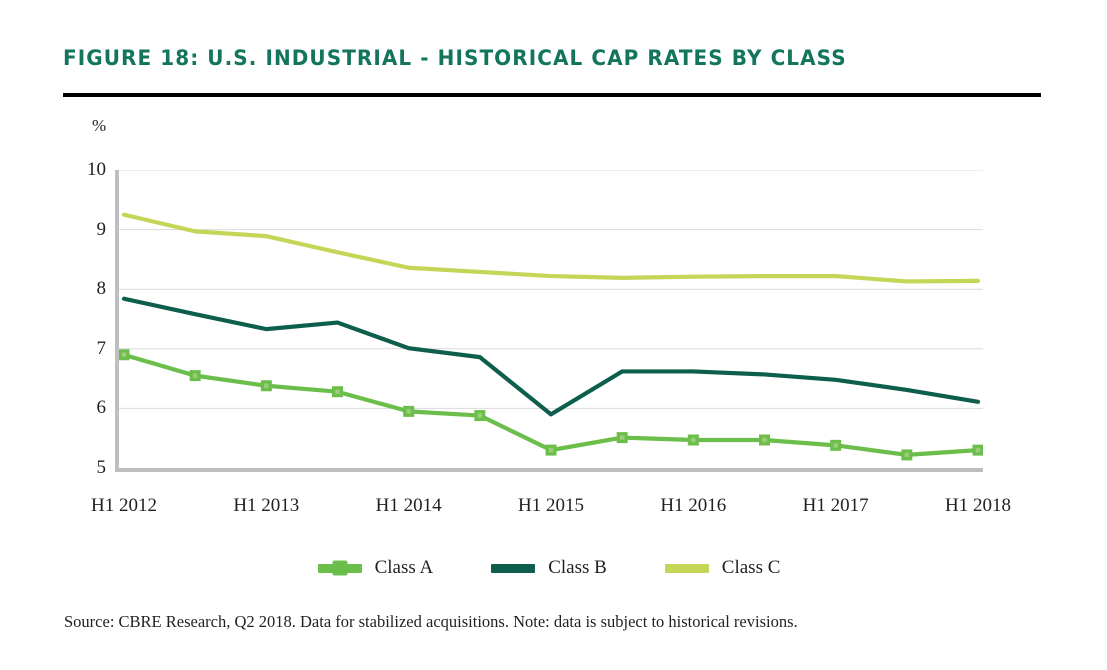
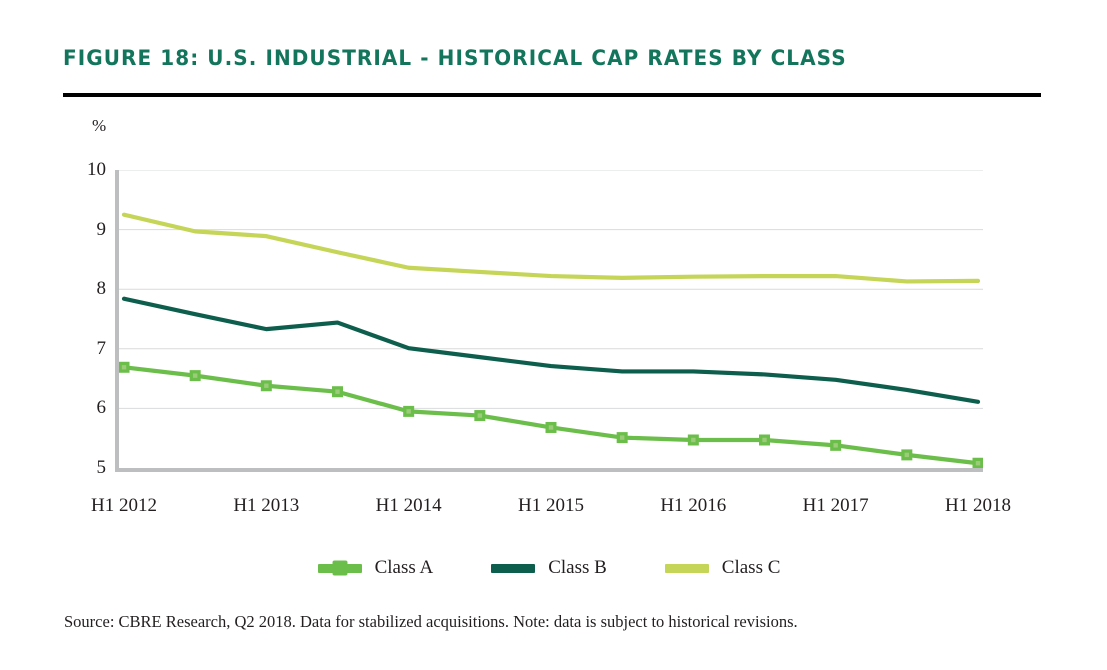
Class A/H1 2012: 6.9 -> 6.7
Class A/H1 2015: 5.3 -> 5.7
Class B/H1 2015: 5.9 -> 6.7
Class A/H1 2018: 5.3 -> 5.1
